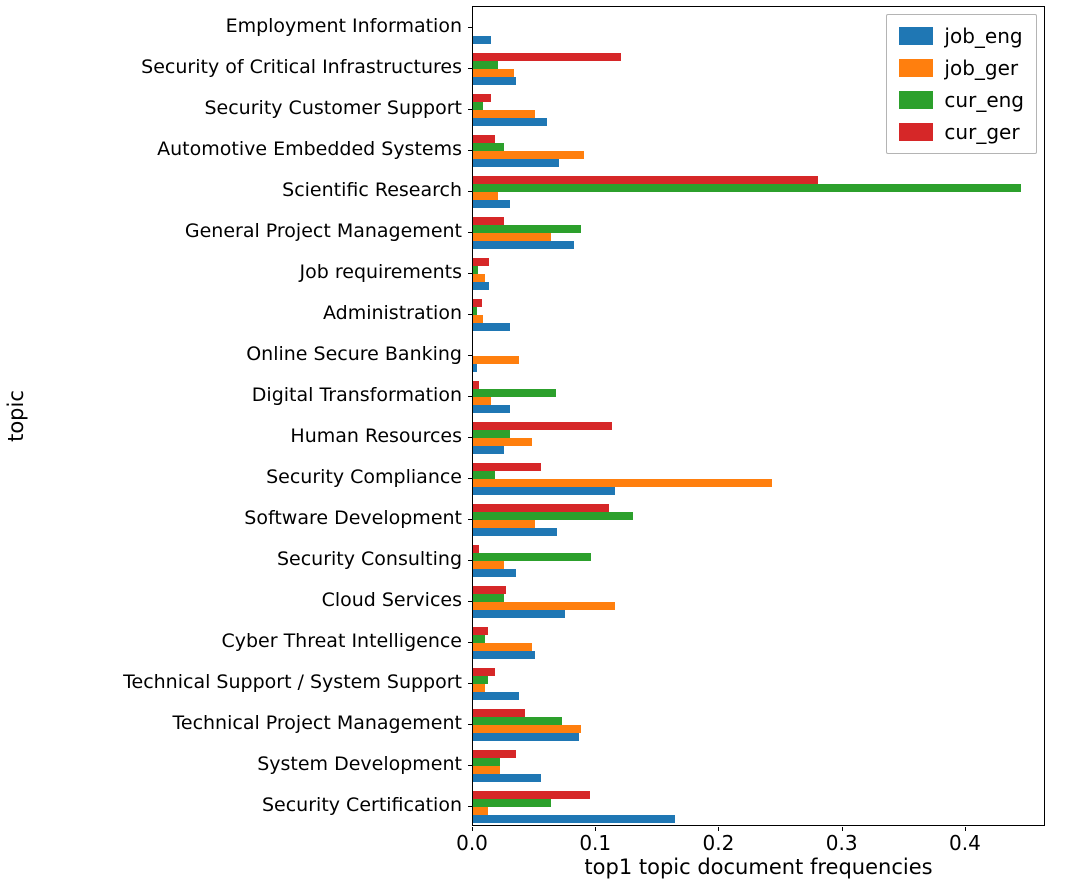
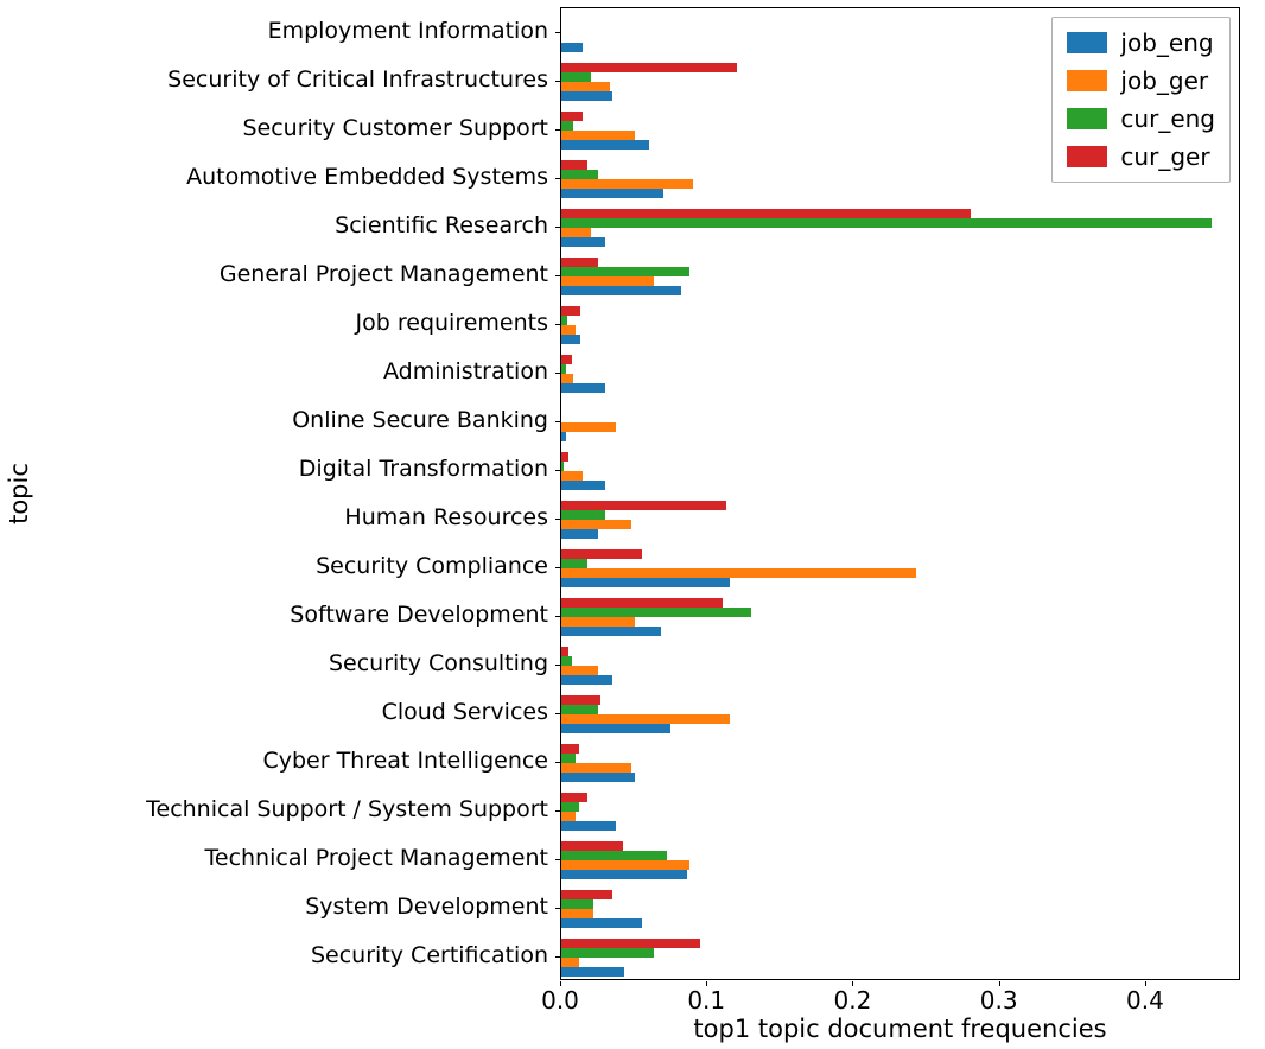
cur_eng/Digital Transformation: 0.067 -> 0.002
cur_eng/Security Consulting: 0.096 -> 0.007
job_eng/Security Certification: 0.164 -> 0.043
